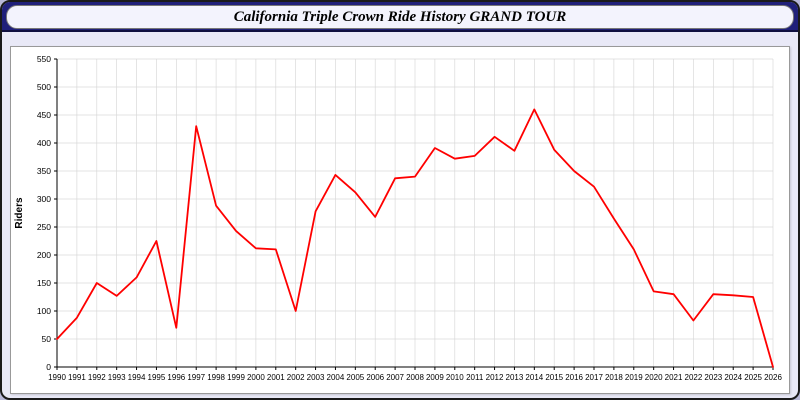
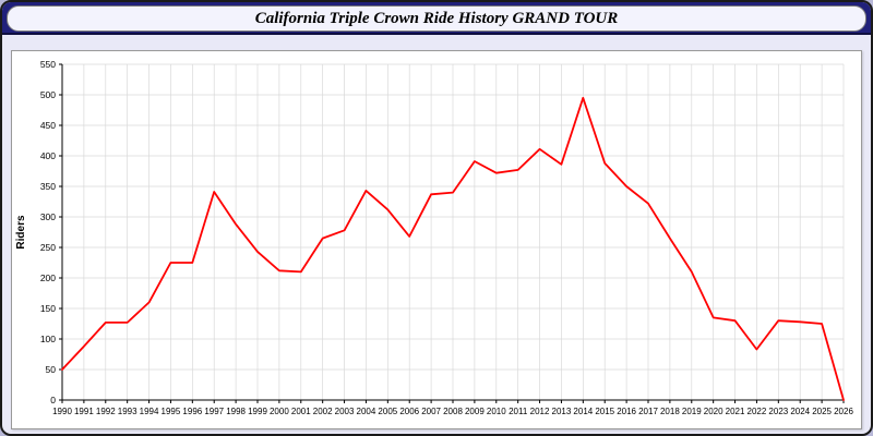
1992: 150 -> 130
1996: 70 -> 220
1997: 430 -> 340
2002: 100 -> 260
2014: 460 -> 500
